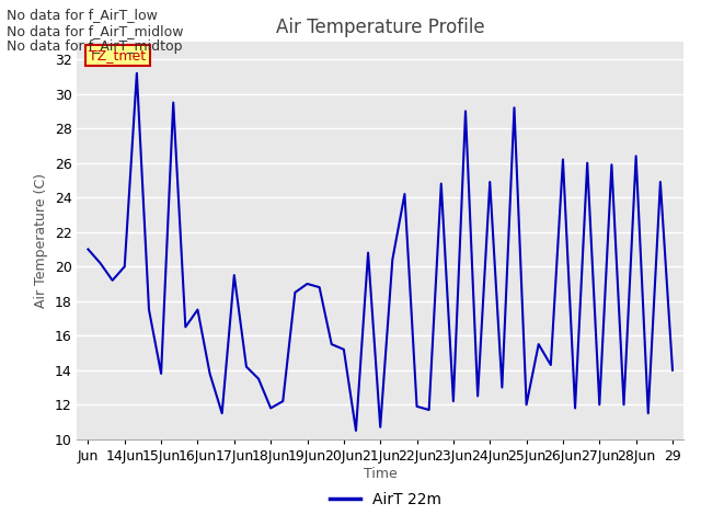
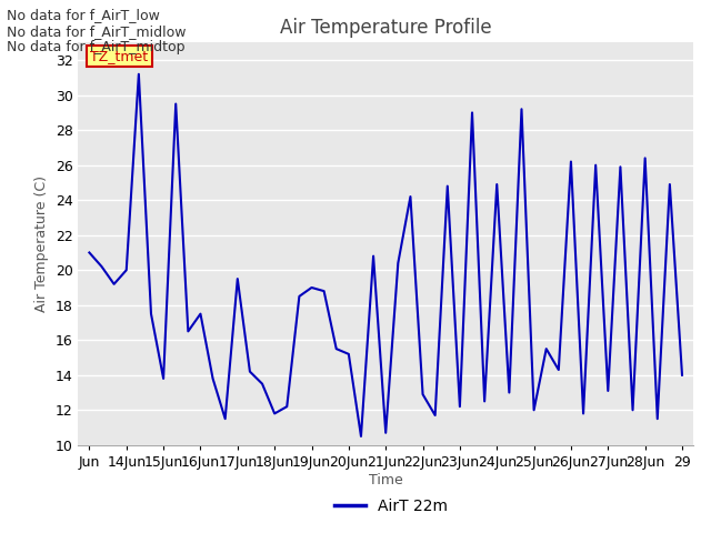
22Jun: 11.9 -> 12.9
27Jun: 12.0 -> 13.1
